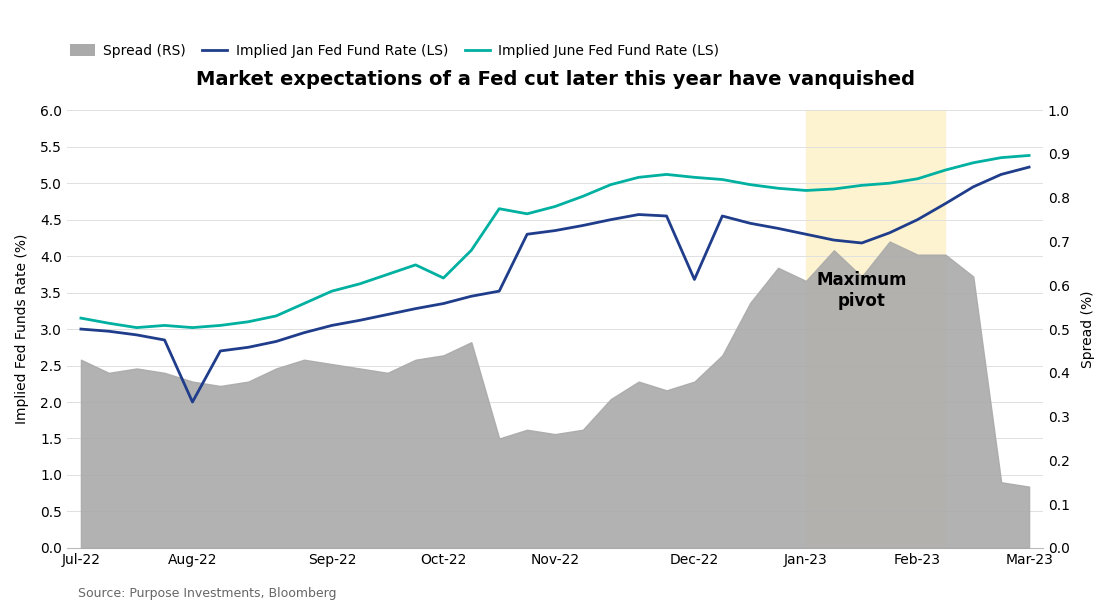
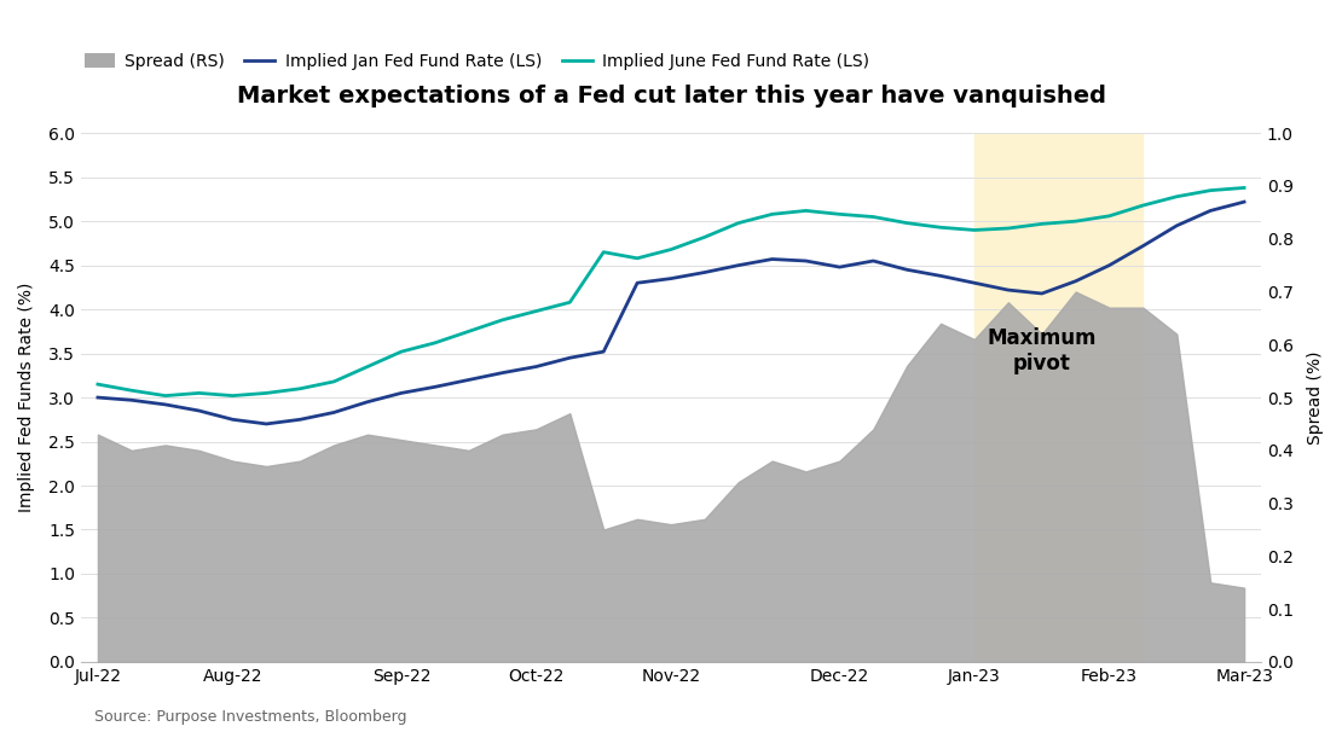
Implied Jan Fed Fund Rate (LS)/Aug-22: 2.00 -> 2.75
Implied June Fed Fund Rate (LS)/Oct-22: 3.70 -> 3.98
Implied Jan Fed Fund Rate (LS)/Dec-22: 3.68 -> 4.48
